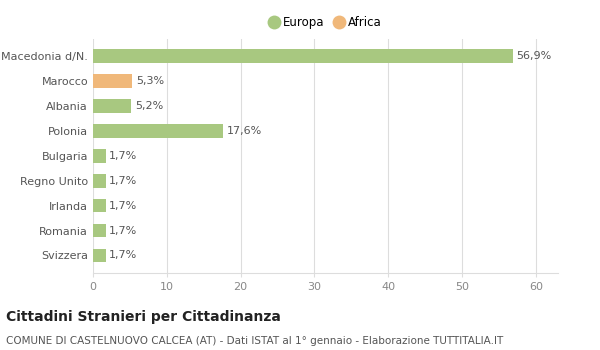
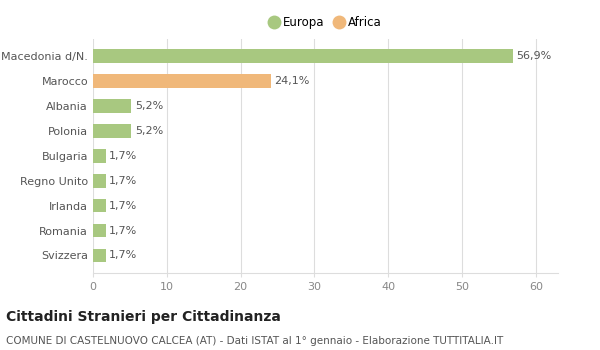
Marocco: 5,3% -> 24,1%
Polonia: 17,6% -> 5,2%
